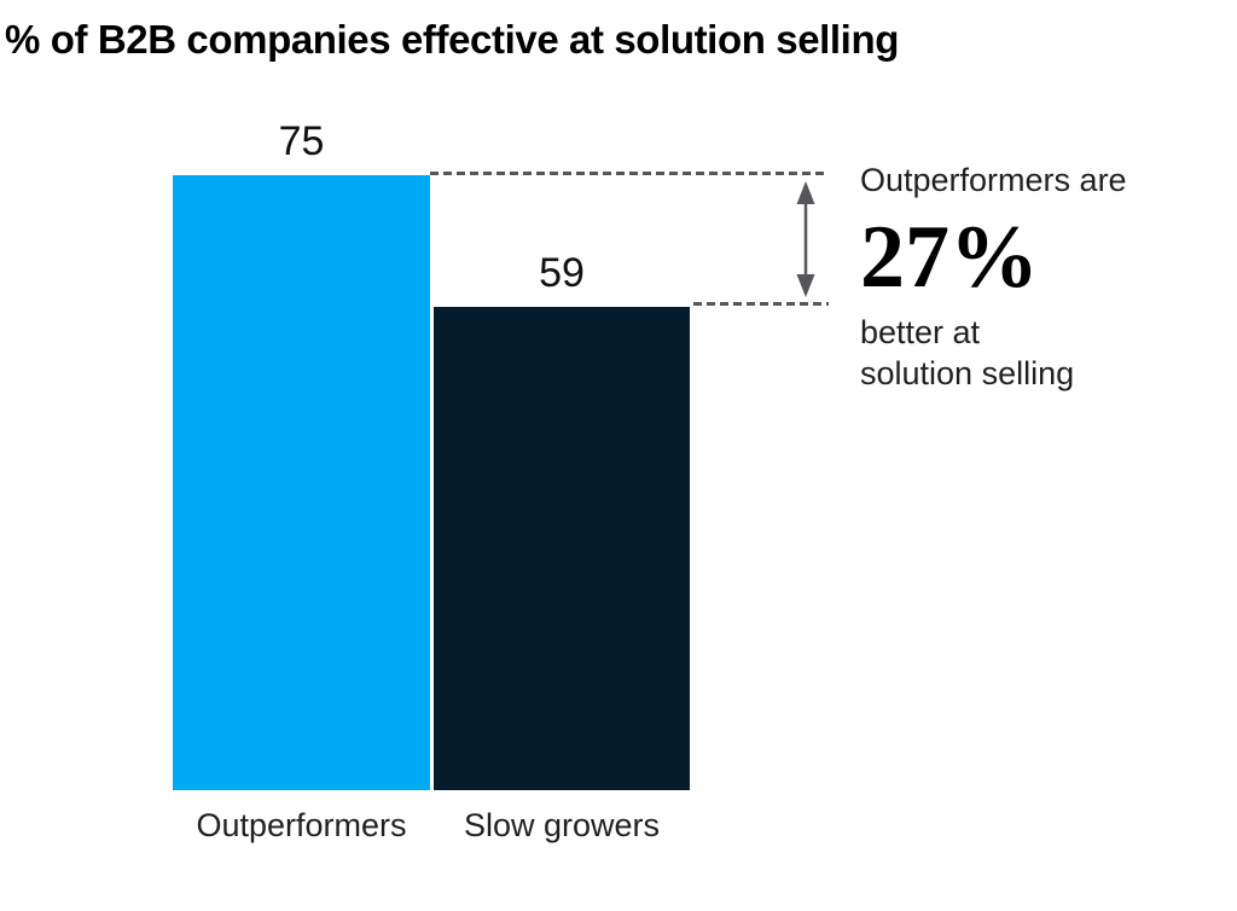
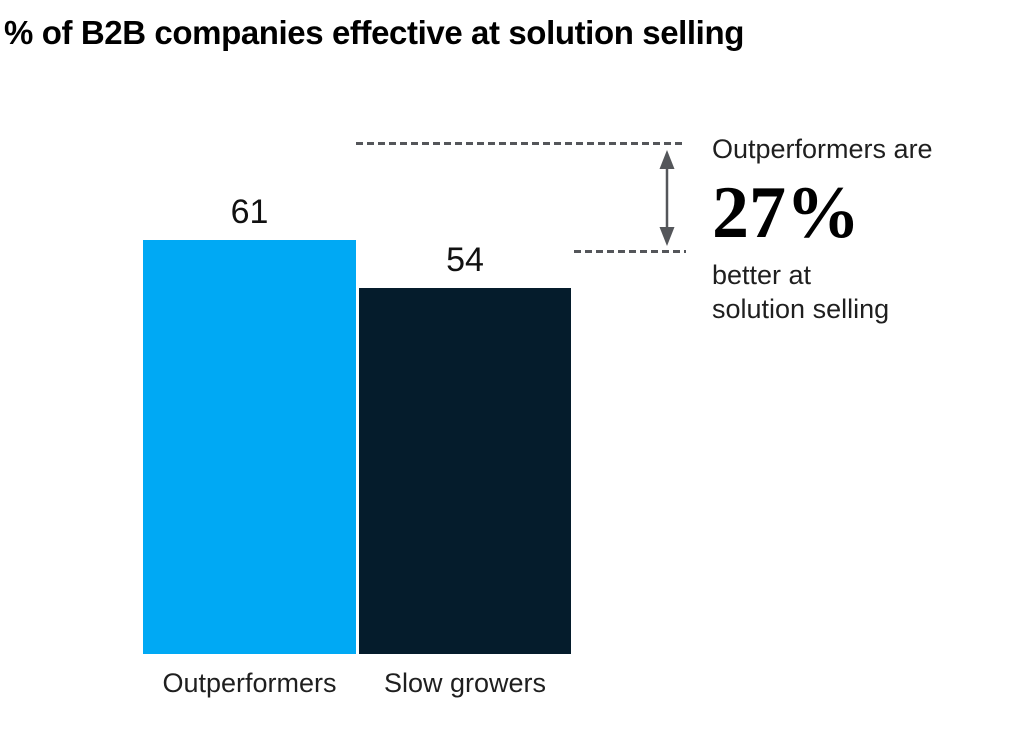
Outperformers: 75 -> 61
Slow growers: 59 -> 54
